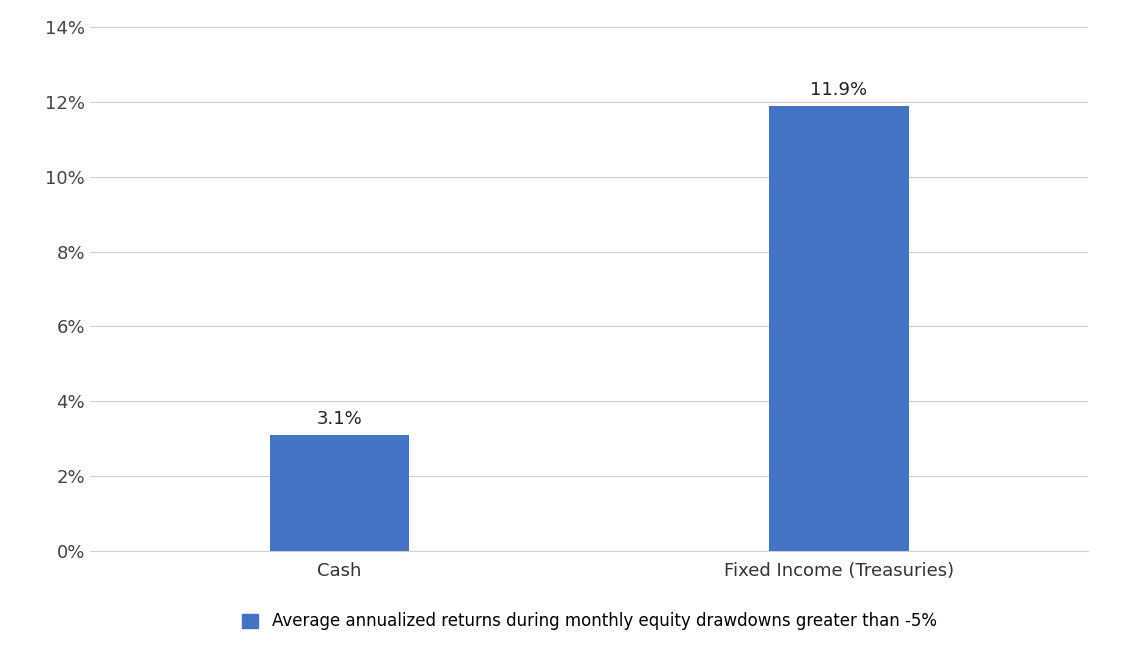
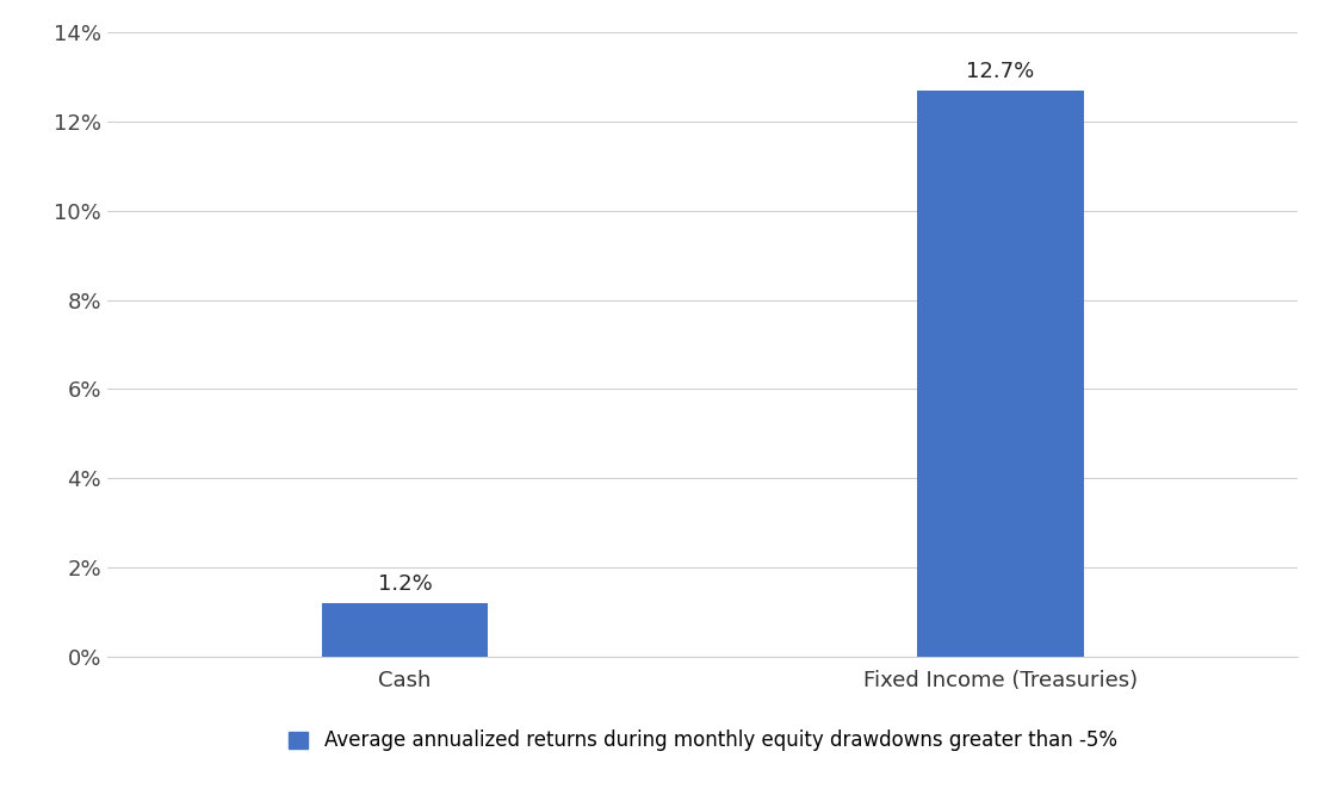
Cash: 3.1% -> 1.2%
Fixed Income (Treasuries): 11.9% -> 12.7%
